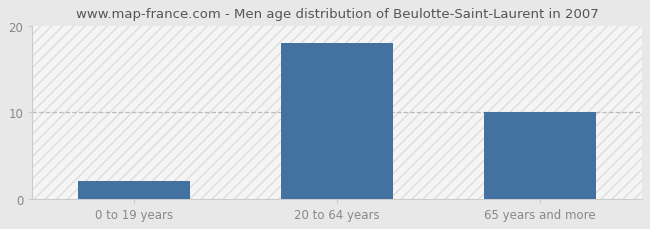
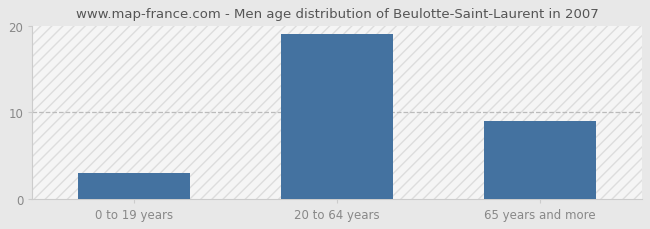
0 to 19 years: 2 -> 3
20 to 64 years: 18 -> 19
65 years and more: 10 -> 9
